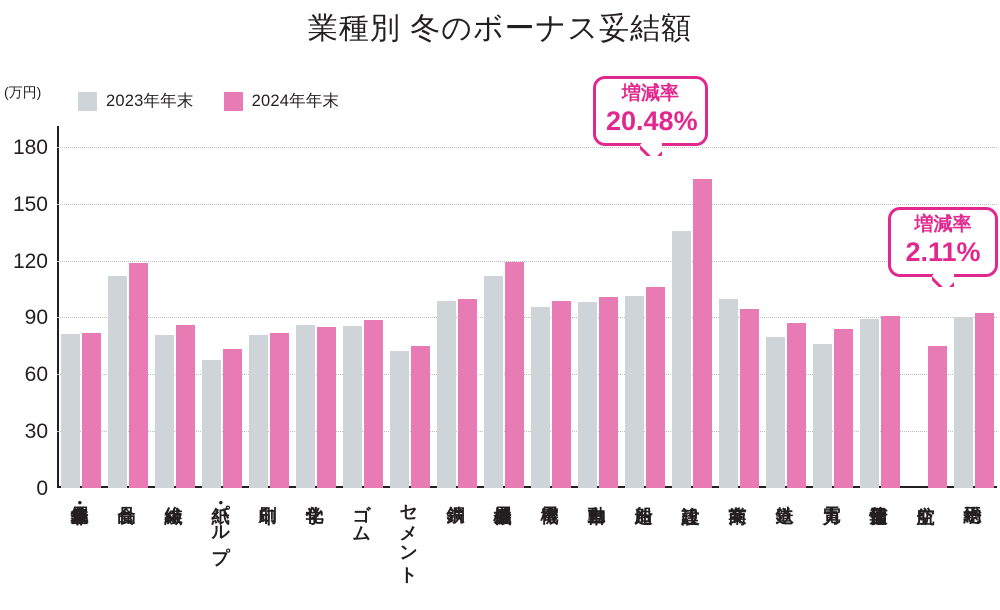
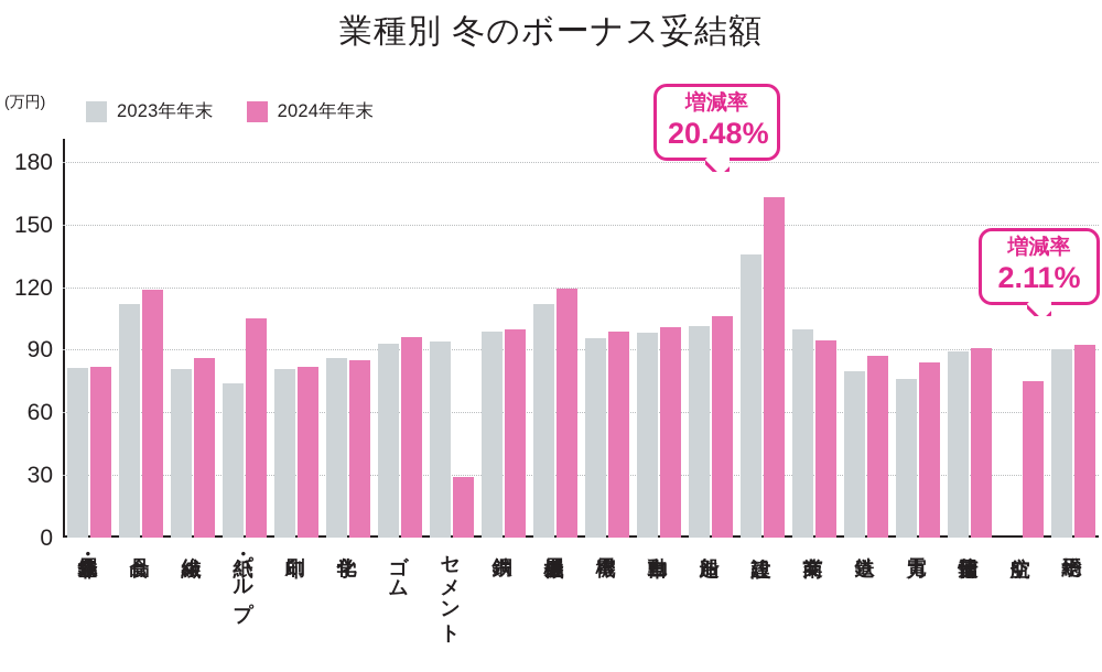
2023年年末/紙・パルプ: 68 -> 74
2024年年末/紙・パルプ: 74 -> 105
2023年年末/ゴム: 86 -> 93
2024年年末/ゴム: 88 -> 96
2023年年末/セメント: 72 -> 94
2024年年末/セメント: 75 -> 29
